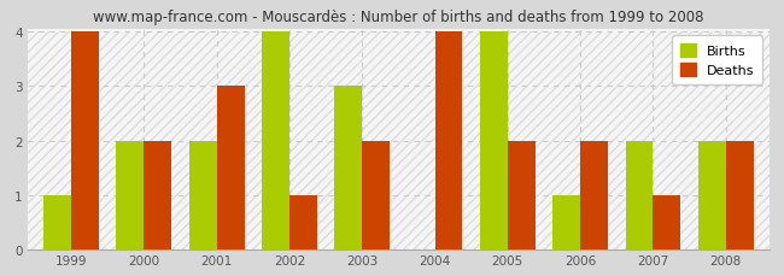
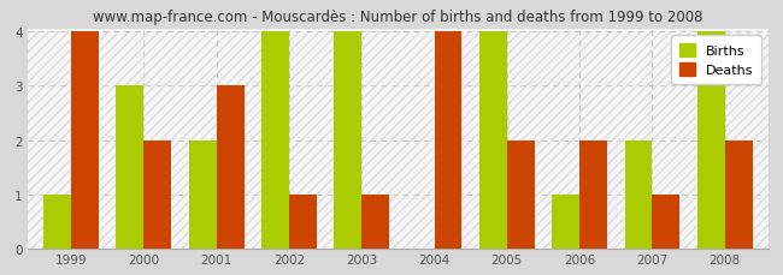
Births/2000: 2 -> 3
Births/2003: 3 -> 4
Deaths/2003: 2 -> 1
Births/2008: 2 -> 4
